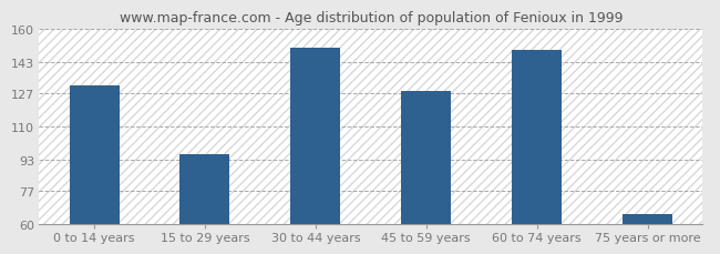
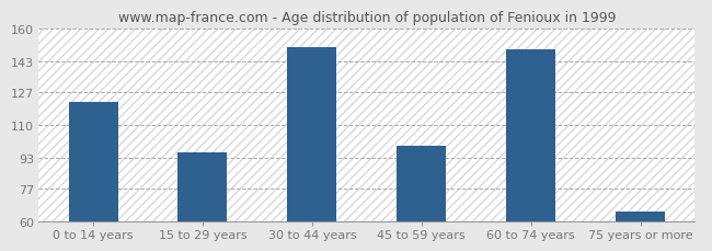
0 to 14 years: 131 -> 122
45 to 59 years: 128 -> 99
